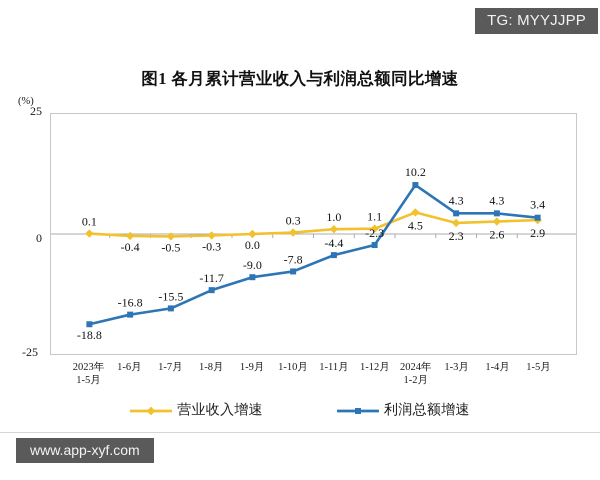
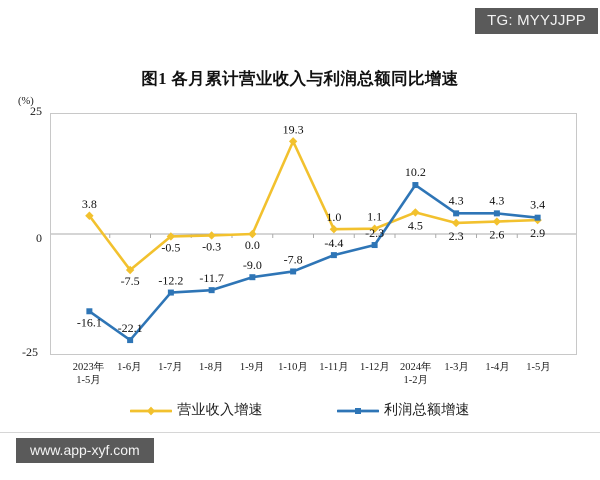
营业收入增速/2023年 1-5月: 0.1 -> 3.8
利润总额增速/2023年 1-5月: -18.8 -> -16.1
营业收入增速/1-6月: -0.4 -> -7.5
利润总额增速/1-6月: -16.8 -> -22.1
利润总额增速/1-7月: -15.5 -> -12.2
营业收入增速/1-10月: 0.3 -> 19.3
